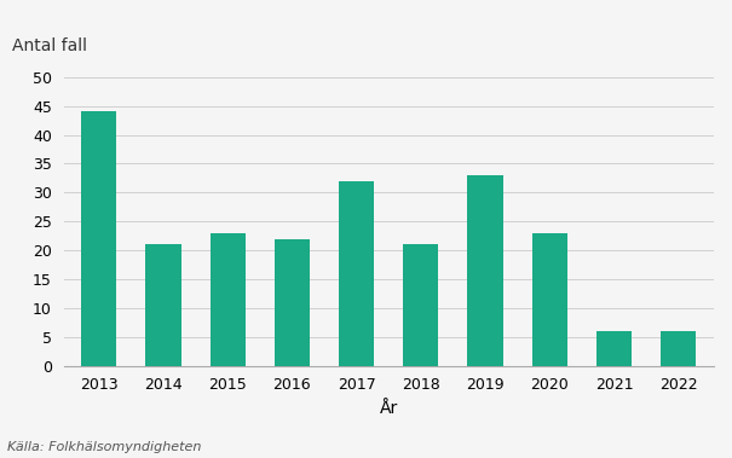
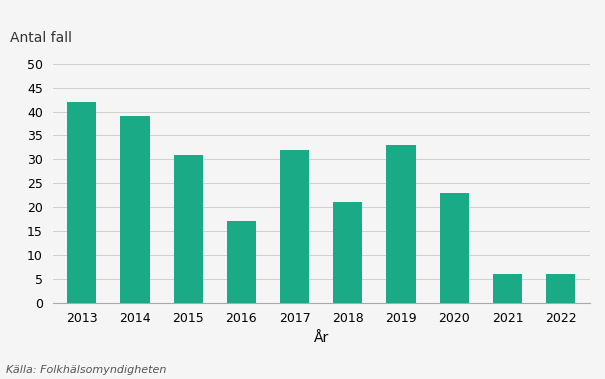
2013: 44 -> 42
2014: 21 -> 39
2015: 23 -> 31
2016: 22 -> 17
